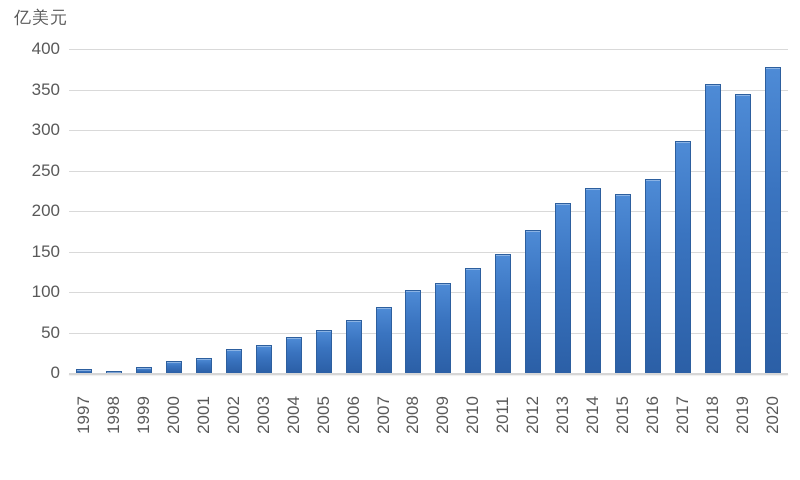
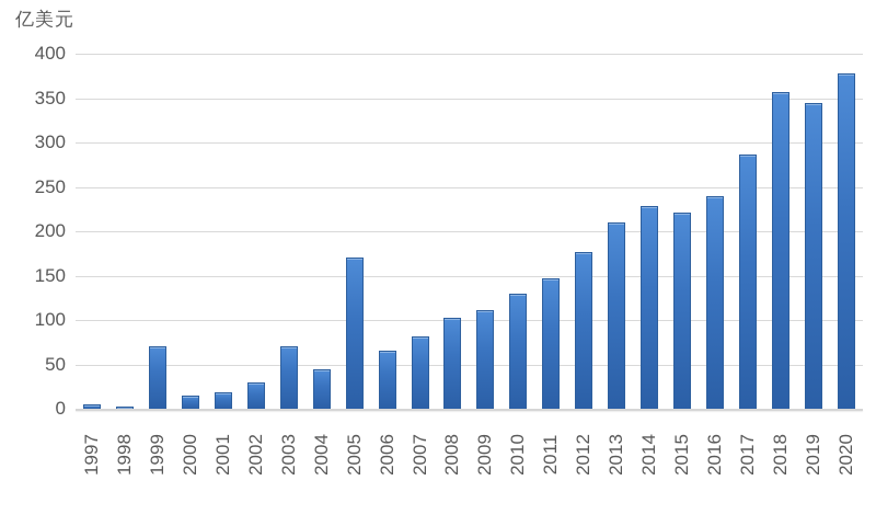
1999: 10 -> 70
2003: 40 -> 70
2005: 50 -> 170
